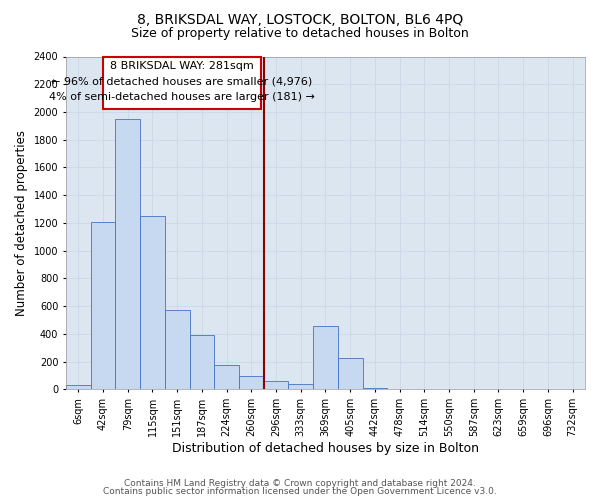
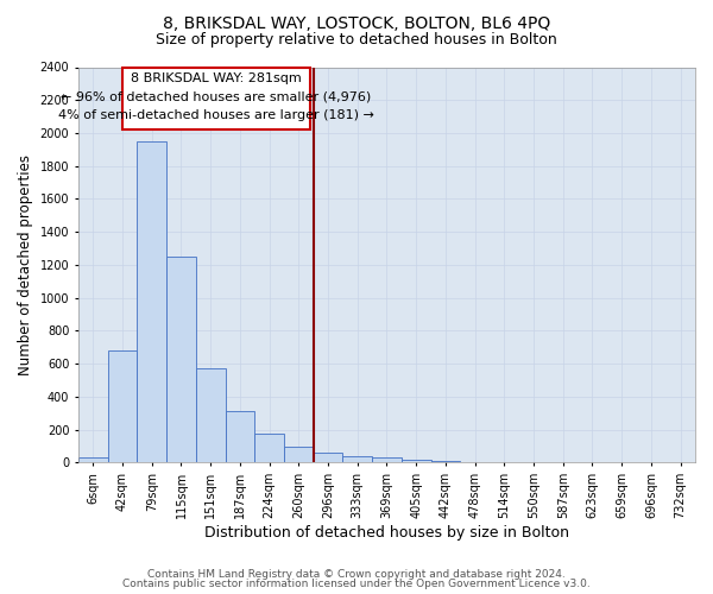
42sqm: 1210 -> 680
187sqm: 390 -> 310
369sqm: 460 -> 30
405sqm: 230 -> 20
